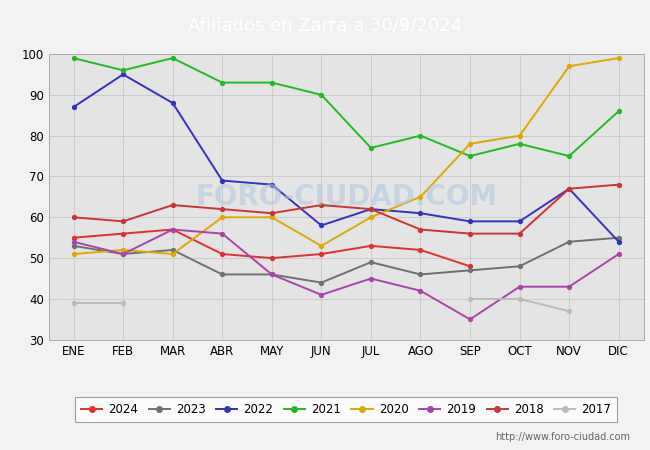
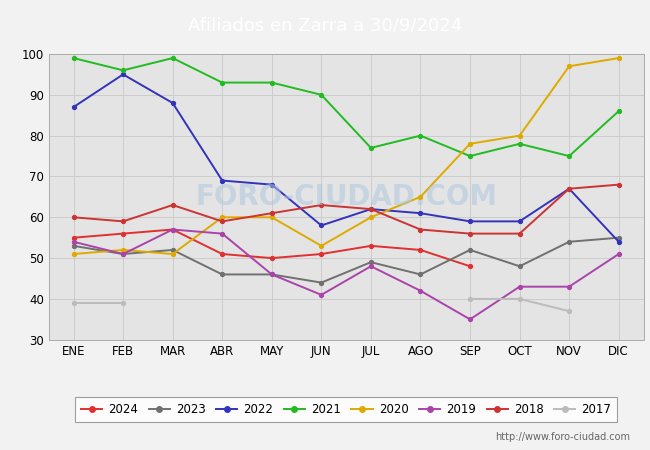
2018/ABR: 62 -> 59
2019/JUL: 45 -> 48
2023/SEP: 47 -> 52
